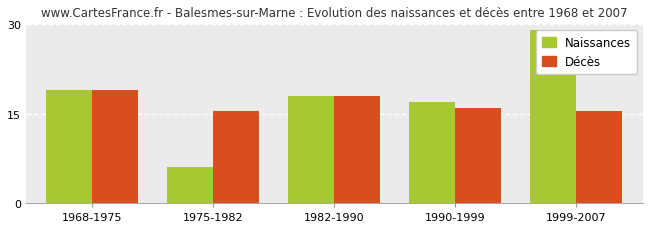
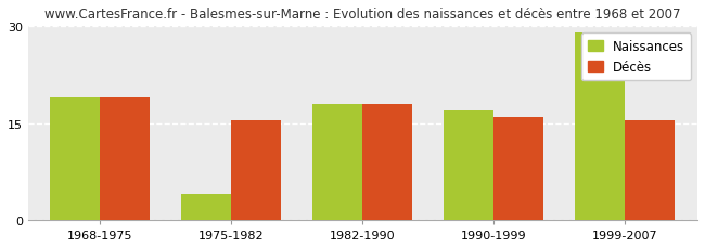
Naissances/1975-1982: 6 -> 4
